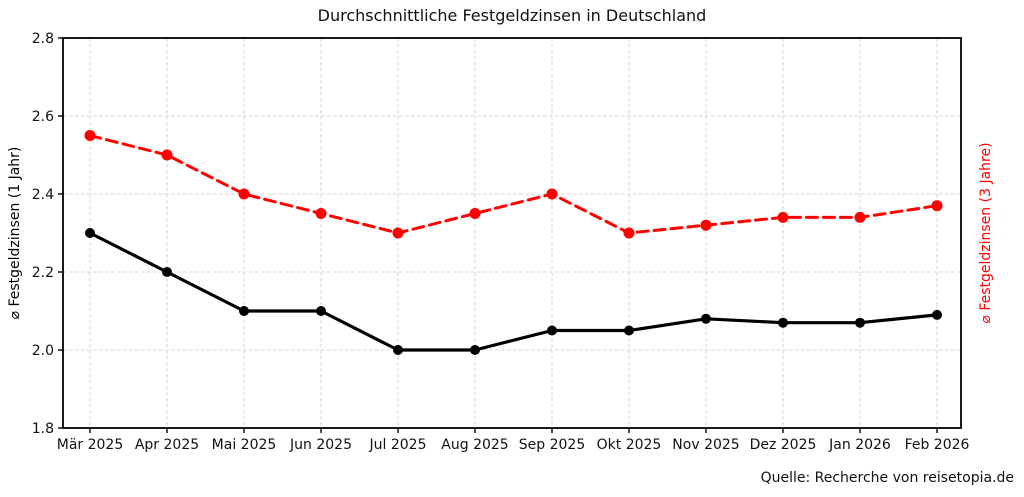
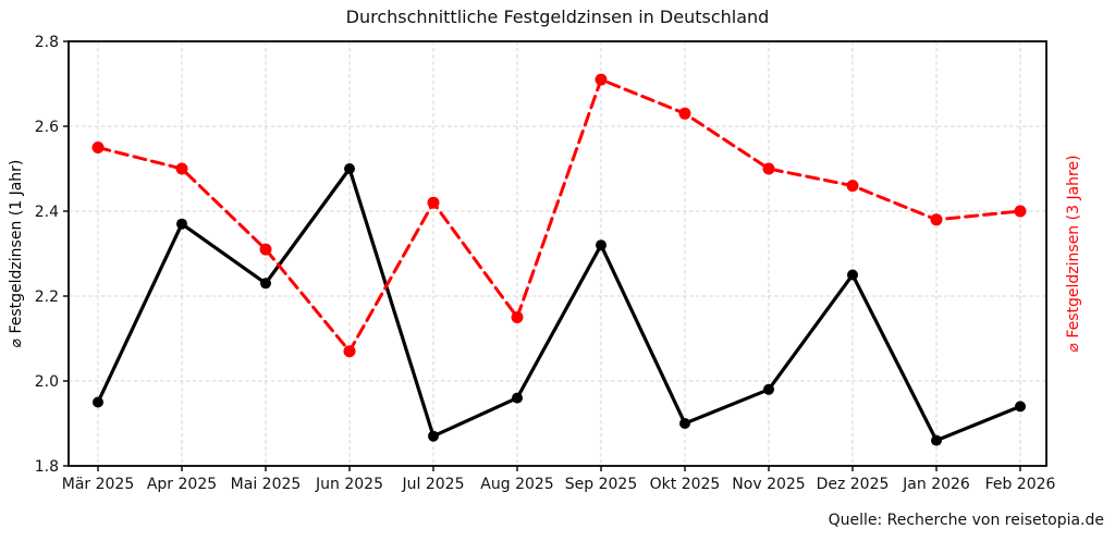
⌀ Festgeldzinsen (1 Jahr)/Mär 2025: 2.30 -> 1.95
⌀ Festgeldzinsen (1 Jahr)/Apr 2025: 2.20 -> 2.37
⌀ Festgeldzinsen (1 Jahr)/Mai 2025: 2.10 -> 2.23
⌀ Festgeldzinsen (3 Jahre)/Mai 2025: 2.40 -> 2.31
⌀ Festgeldzinsen (1 Jahr)/Jun 2025: 2.10 -> 2.50
⌀ Festgeldzinsen (3 Jahre)/Jun 2025: 2.35 -> 2.07
⌀ Festgeldzinsen (1 Jahr)/Jul 2025: 2.00 -> 1.87
⌀ Festgeldzinsen (3 Jahre)/Jul 2025: 2.30 -> 2.42
⌀ Festgeldzinsen (1 Jahr)/Aug 2025: 2.00 -> 1.96
⌀ Festgeldzinsen (3 Jahre)/Aug 2025: 2.35 -> 2.15
⌀ Festgeldzinsen (1 Jahr)/Sep 2025: 2.05 -> 2.32
⌀ Festgeldzinsen (3 Jahre)/Sep 2025: 2.40 -> 2.71
⌀ Festgeldzinsen (1 Jahr)/Okt 2025: 2.05 -> 1.90
⌀ Festgeldzinsen (3 Jahre)/Okt 2025: 2.30 -> 2.63
⌀ Festgeldzinsen (1 Jahr)/Nov 2025: 2.08 -> 1.98
⌀ Festgeldzinsen (3 Jahre)/Nov 2025: 2.32 -> 2.50
⌀ Festgeldzinsen (1 Jahr)/Dez 2025: 2.07 -> 2.25
⌀ Festgeldzinsen (3 Jahre)/Dez 2025: 2.34 -> 2.46
⌀ Festgeldzinsen (1 Jahr)/Jan 2026: 2.07 -> 1.86
⌀ Festgeldzinsen (3 Jahre)/Jan 2026: 2.34 -> 2.38
⌀ Festgeldzinsen (1 Jahr)/Feb 2026: 2.09 -> 1.94
⌀ Festgeldzinsen (3 Jahre)/Feb 2026: 2.37 -> 2.40
